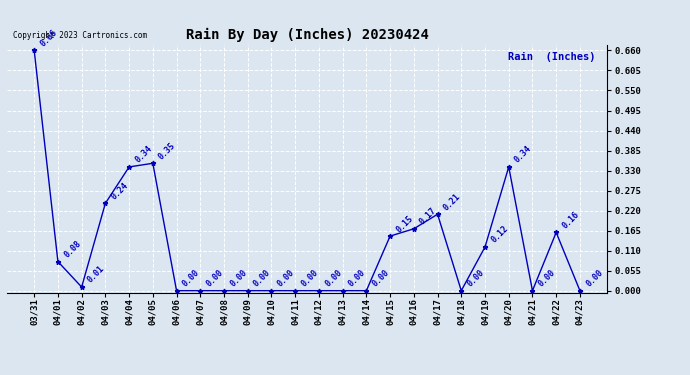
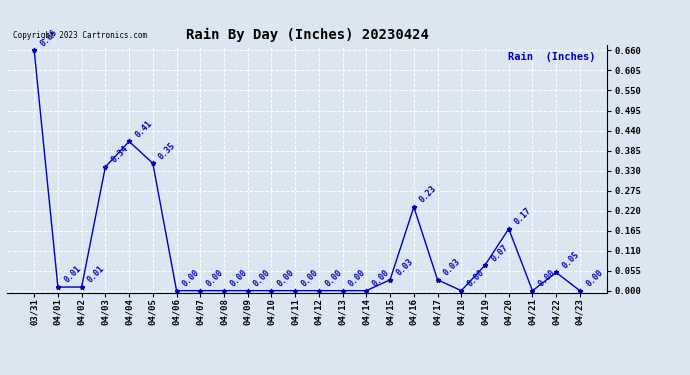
04/01: 0.08 -> 0.01
04/03: 0.24 -> 0.34
04/04: 0.34 -> 0.41
04/15: 0.15 -> 0.03
04/16: 0.17 -> 0.23
04/17: 0.21 -> 0.03
04/19: 0.12 -> 0.07
04/20: 0.34 -> 0.17
04/22: 0.16 -> 0.05
